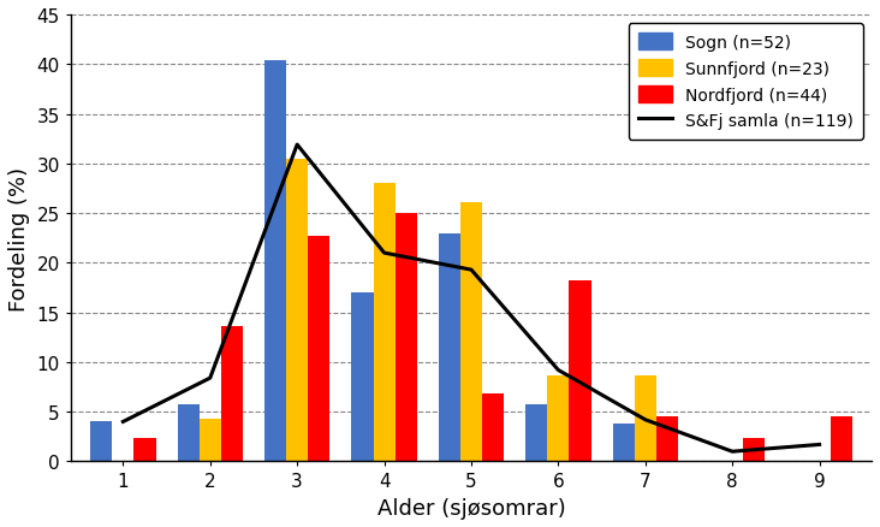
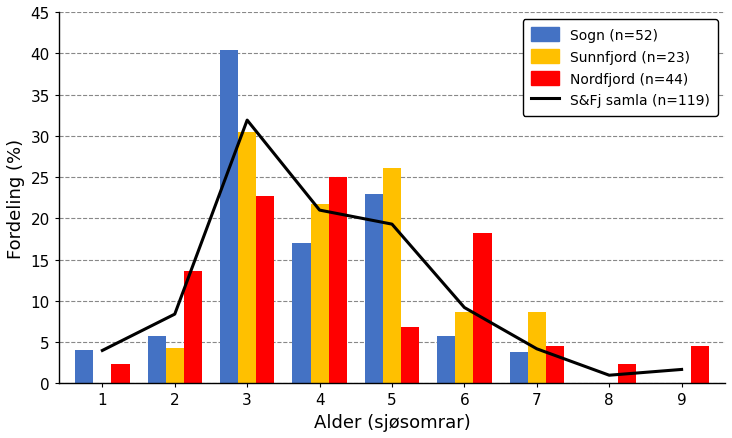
Sunnfjord (n=23)/4: 28.0 -> 21.7
